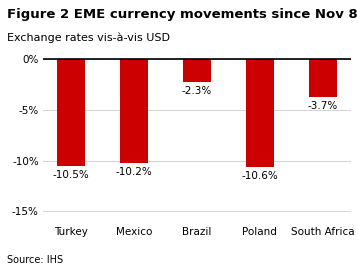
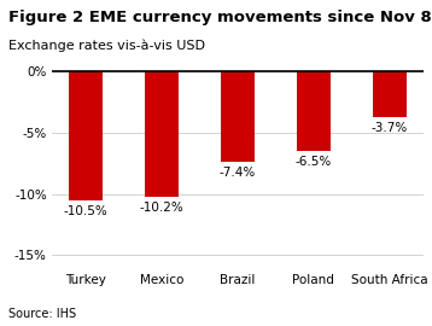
Brazil: -2.3% -> -7.4%
Poland: -10.6% -> -6.5%
